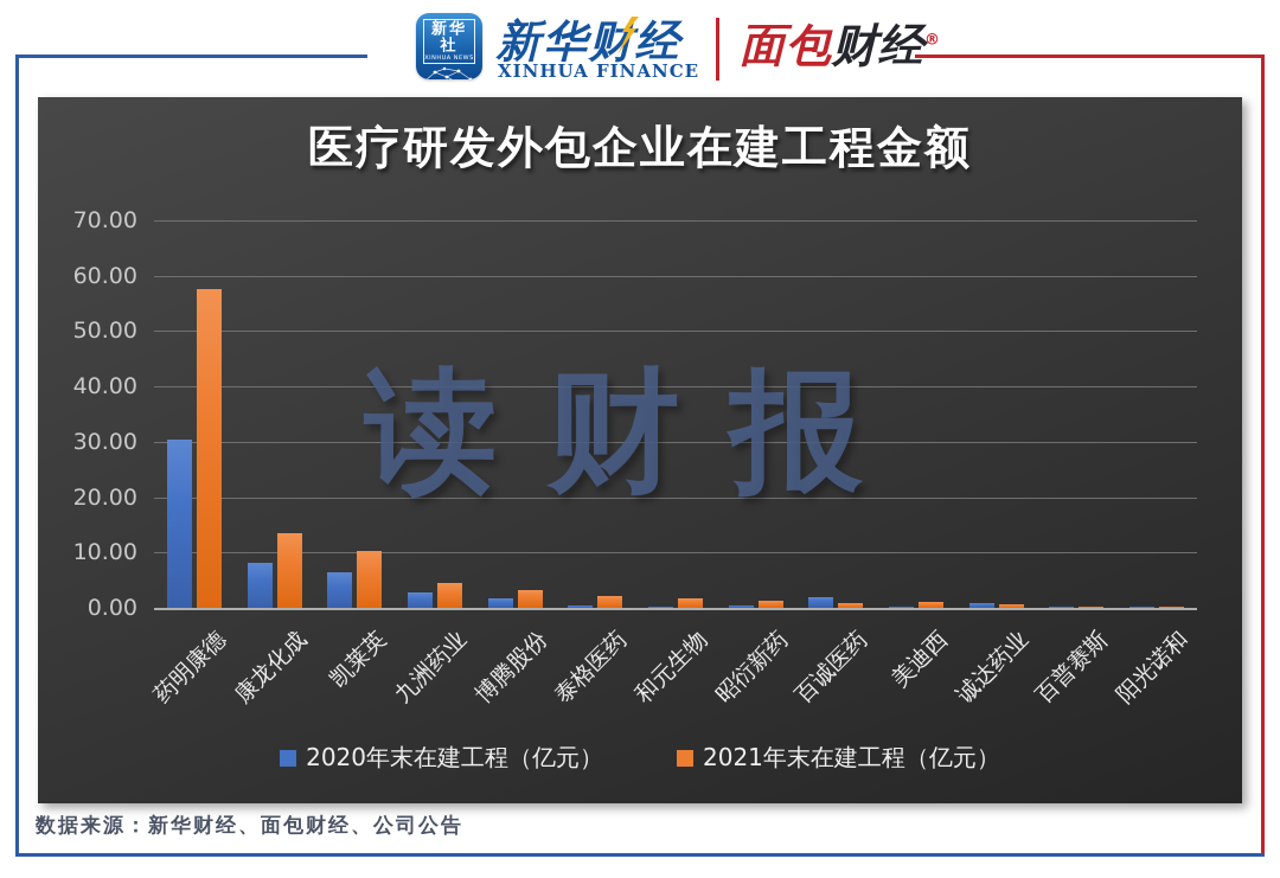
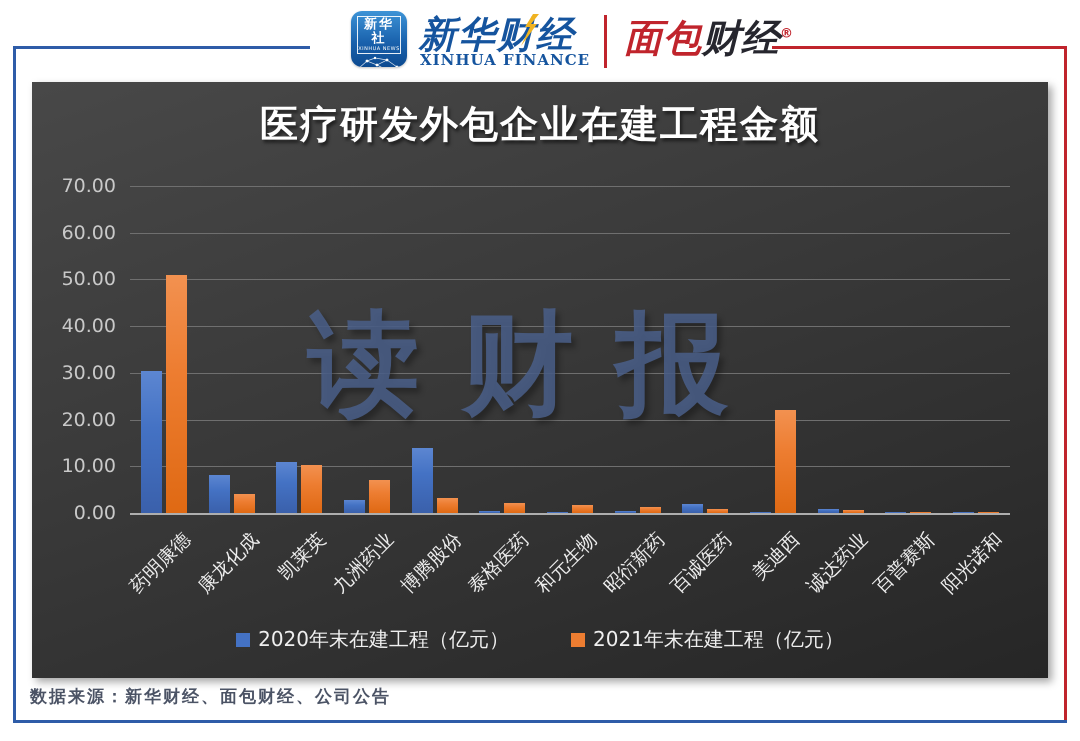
2021年末在建工程（亿元）/药明康德: 58 -> 51
2021年末在建工程（亿元）/康龙化成: 14 -> 4
2020年末在建工程（亿元）/凯莱英: 6 -> 11
2021年末在建工程（亿元）/九洲药业: 4 -> 7
2020年末在建工程（亿元）/博腾股份: 2 -> 14
2021年末在建工程（亿元）/美迪西: 1 -> 22
